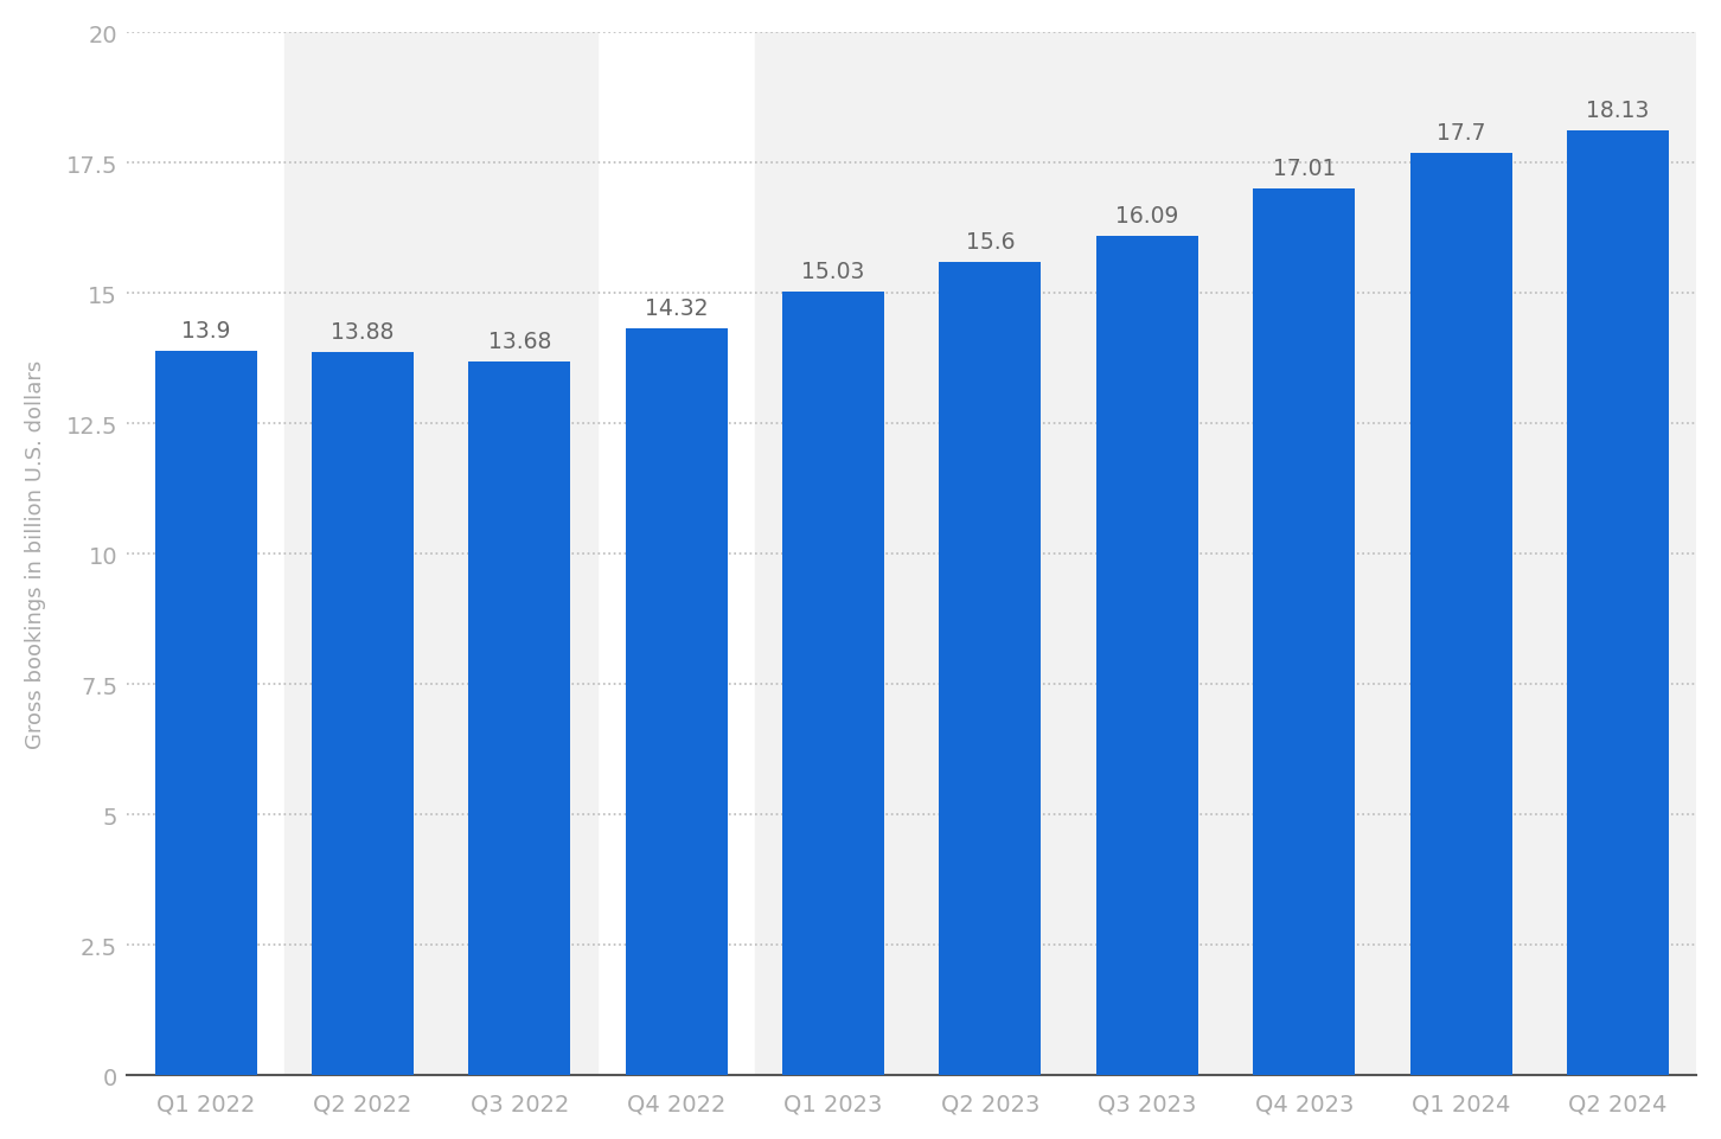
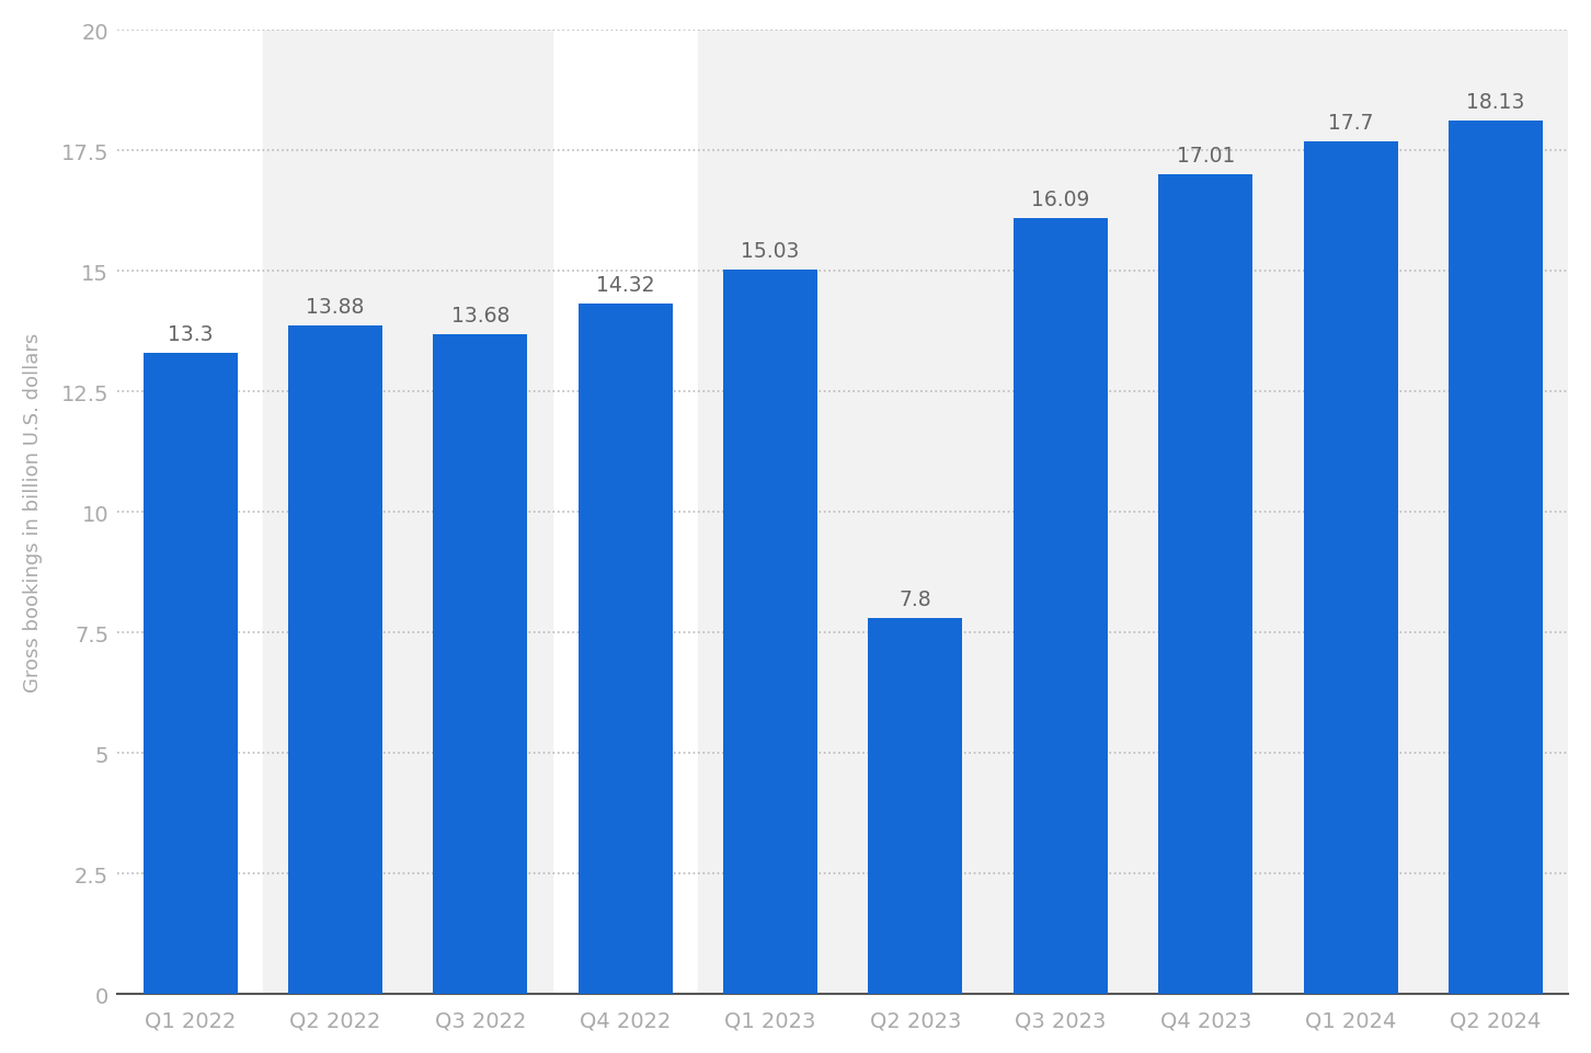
Q1 2022: 13.9 -> 13.3
Q2 2023: 15.6 -> 7.8
